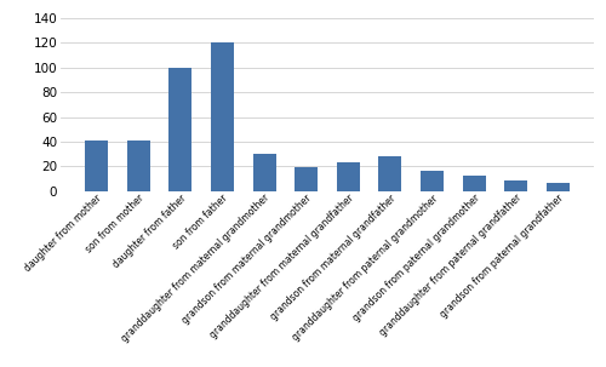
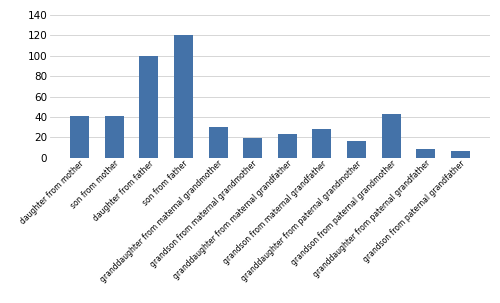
grandson from paternal grandmother: 12 -> 43
